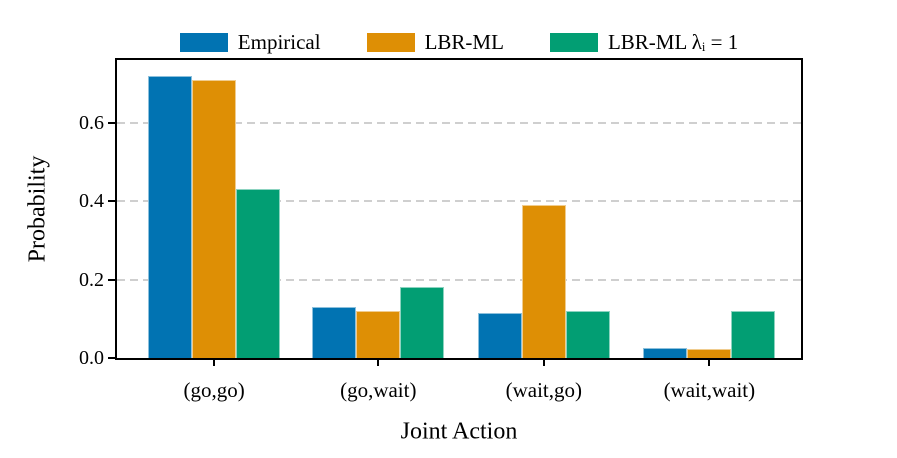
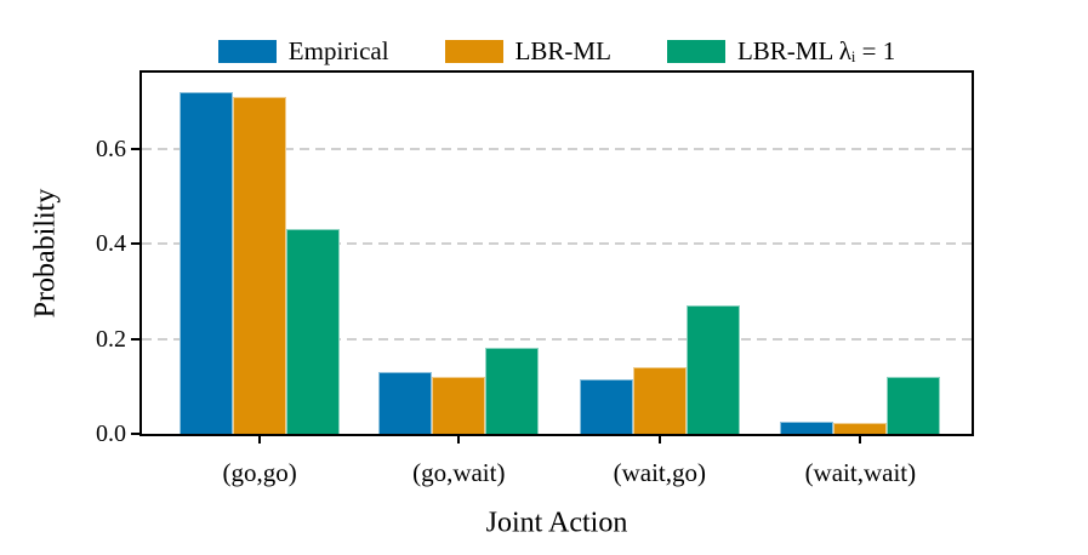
LBR-ML/(wait,go): 0.39 -> 0.14
LBR-ML λᵢ = 1/(wait,go): 0.12 -> 0.27
